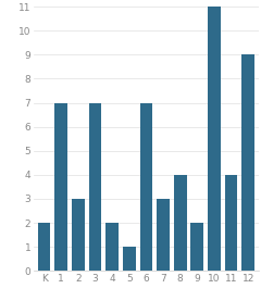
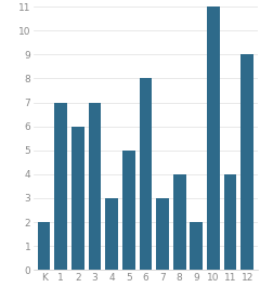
2: 3 -> 6
4: 2 -> 3
5: 1 -> 5
6: 7 -> 8
